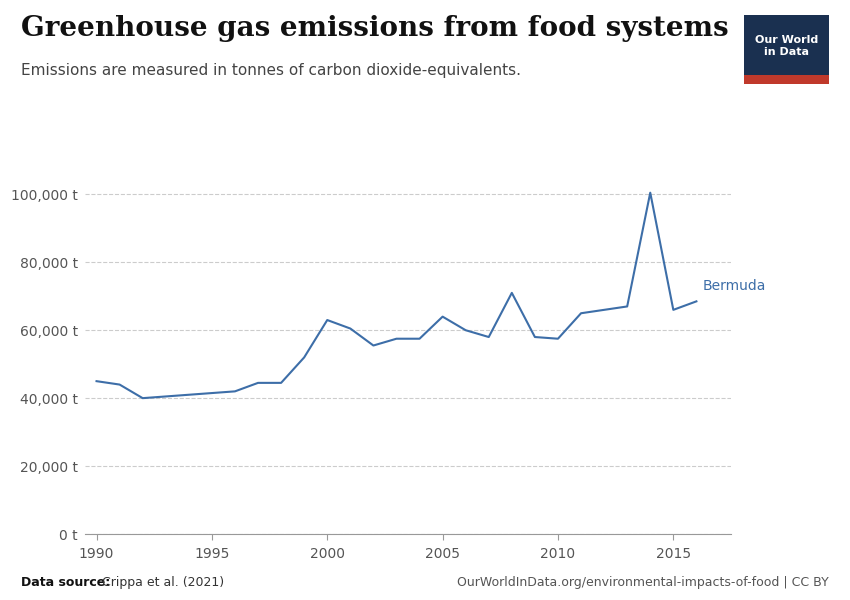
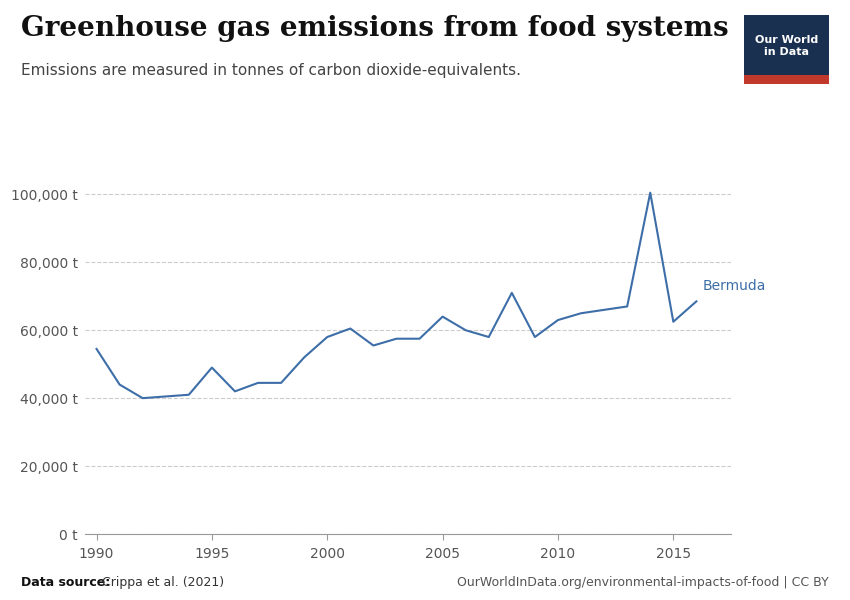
1990: 45,000 t -> 54,500 t
1995: 41,500 t -> 49,000 t
2000: 63,000 t -> 58,000 t
2010: 57,500 t -> 63,000 t
2015: 66,000 t -> 62,500 t
